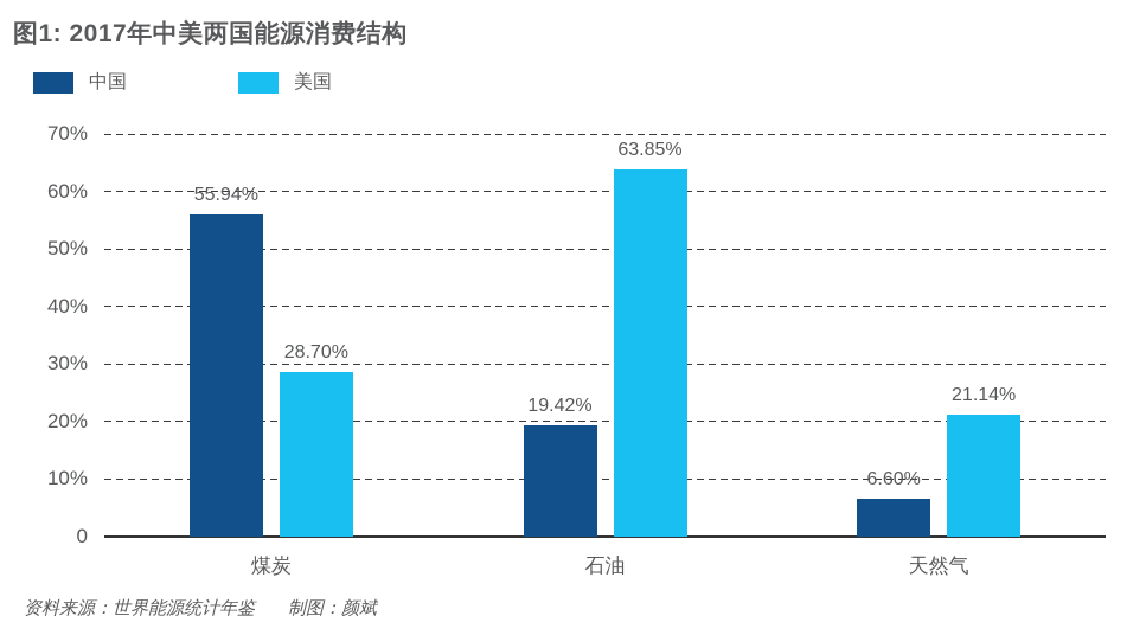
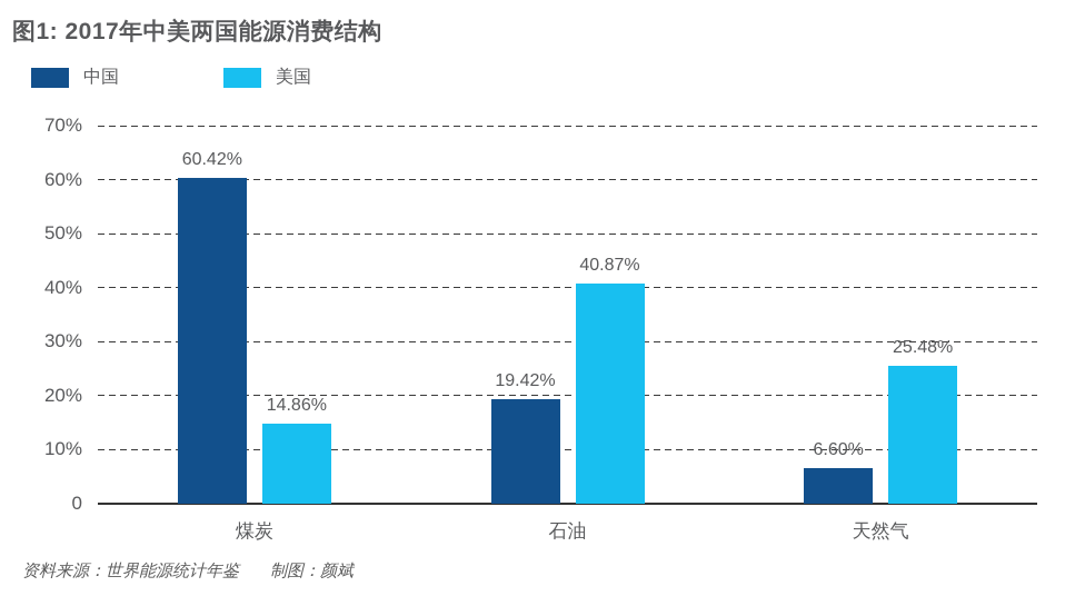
中国/煤炭: 55.94% -> 60.42%
美国/煤炭: 28.70% -> 14.86%
美国/石油: 63.85% -> 40.87%
美国/天然气: 21.14% -> 25.48%
